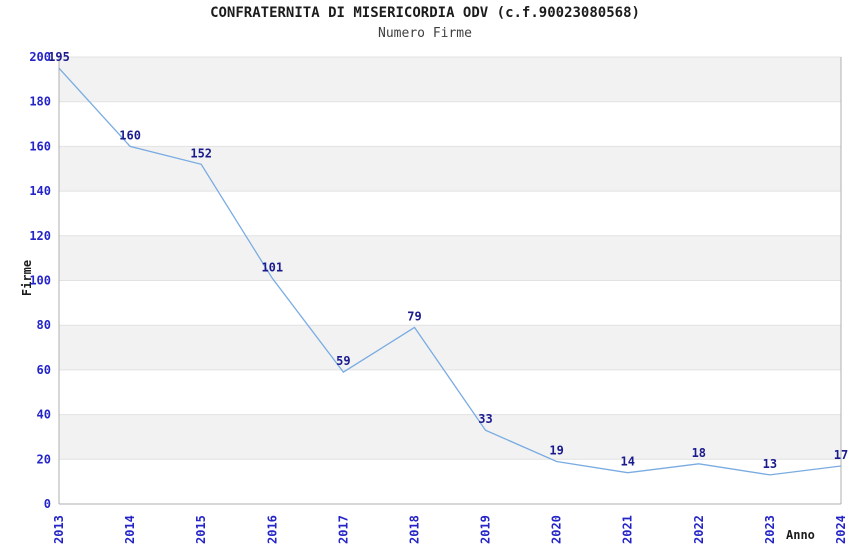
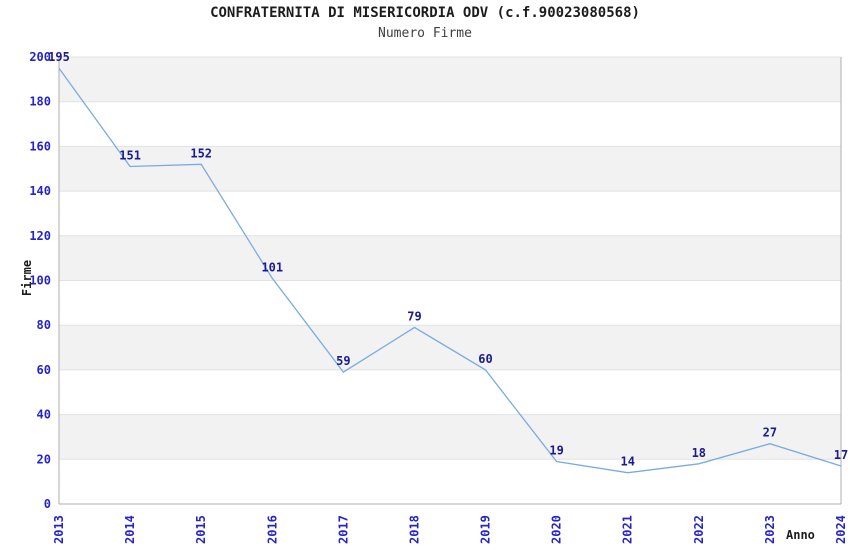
2014: 160 -> 151
2019: 33 -> 60
2023: 13 -> 27
